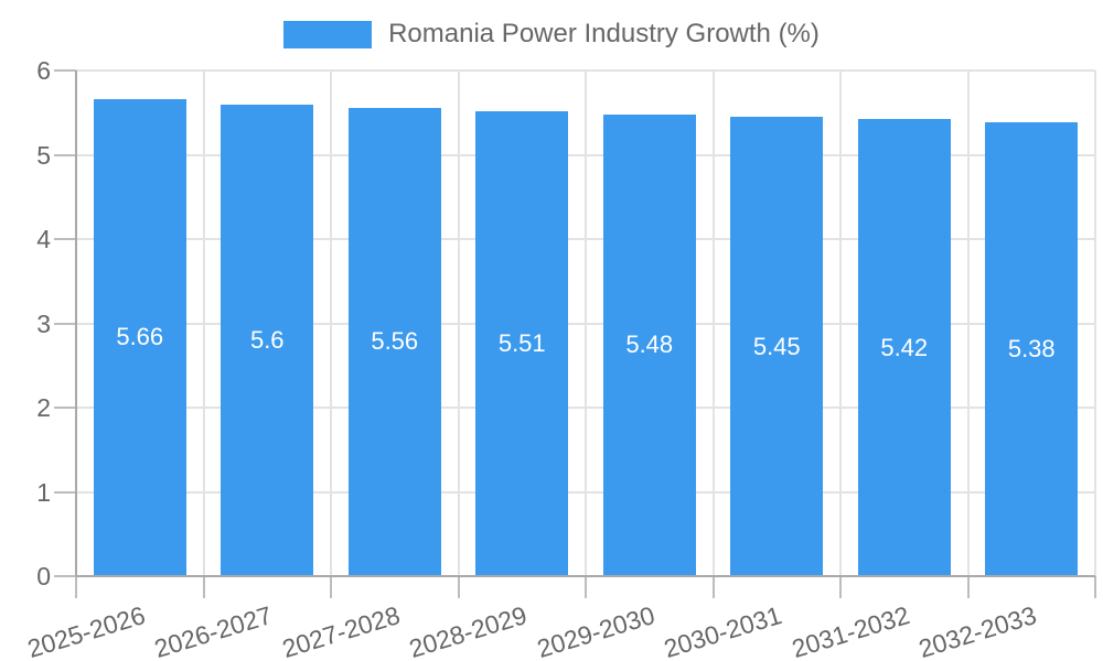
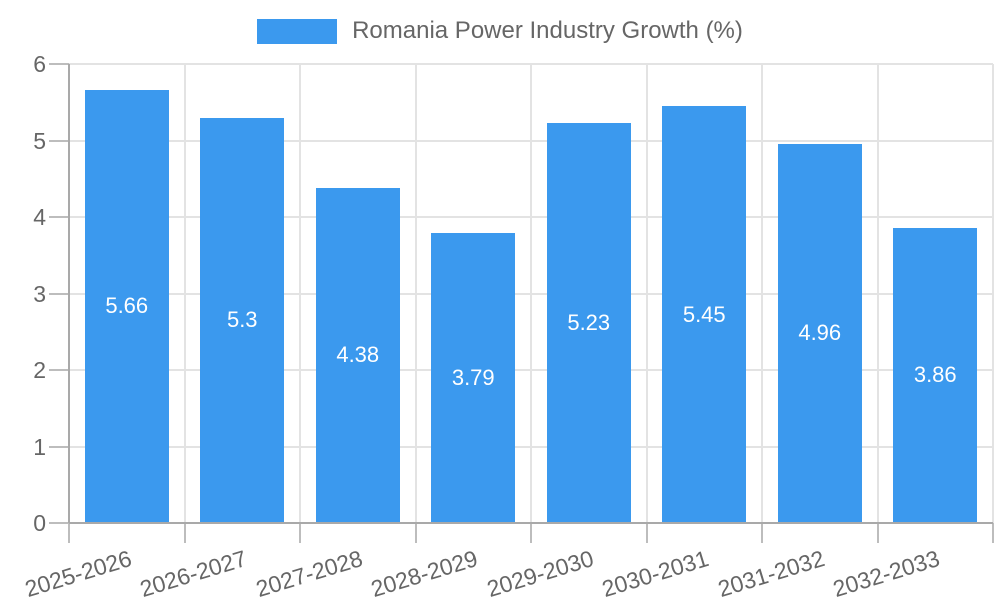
2026-2027: 5.6 -> 5.3
2027-2028: 5.56 -> 4.38
2028-2029: 5.51 -> 3.79
2029-2030: 5.48 -> 5.23
2031-2032: 5.42 -> 4.96
2032-2033: 5.38 -> 3.86
